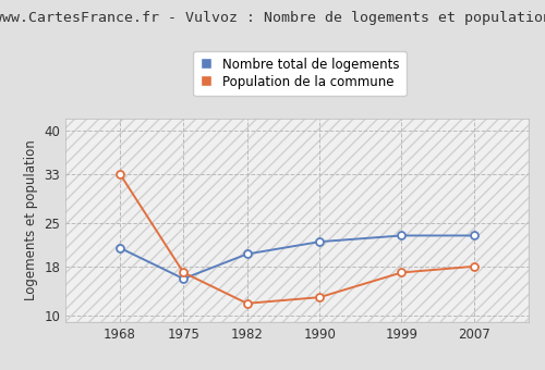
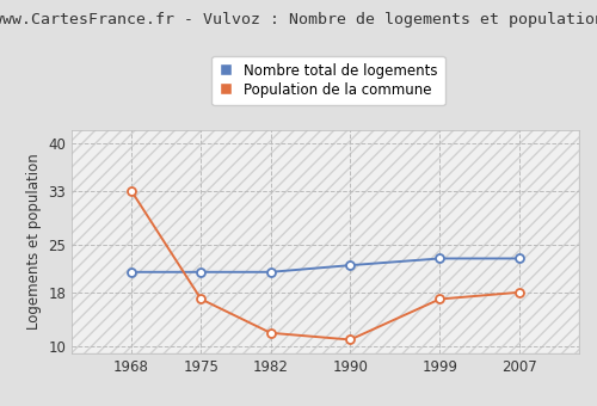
Nombre total de logements/1975: 16 -> 21
Nombre total de logements/1982: 20 -> 21
Population de la commune/1990: 13 -> 11
